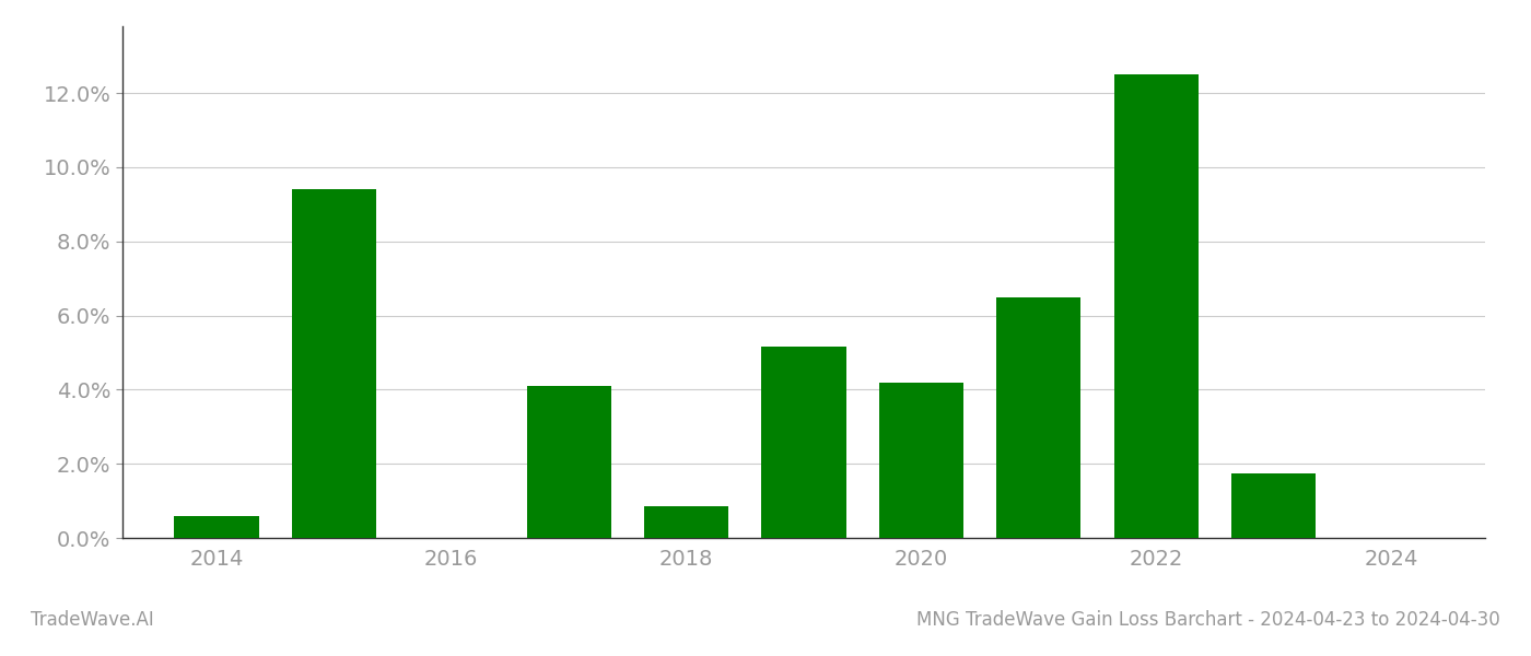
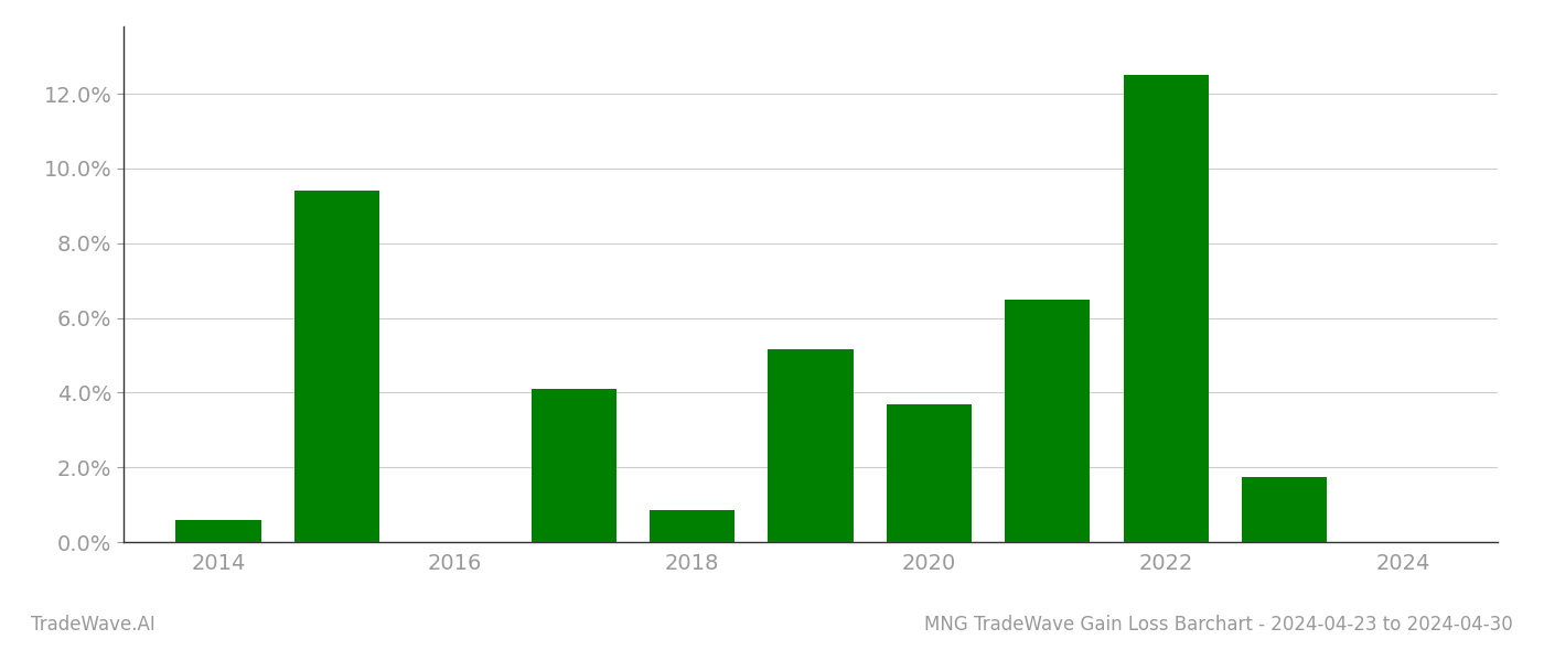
2020: 4.20% -> 3.70%
